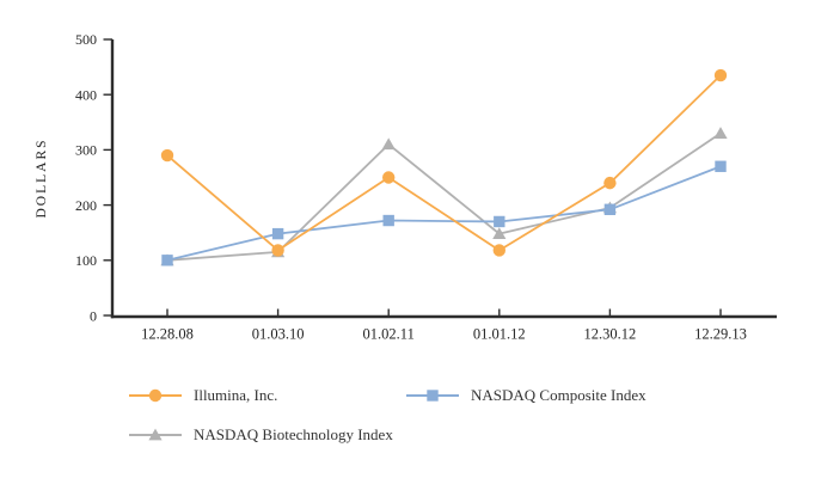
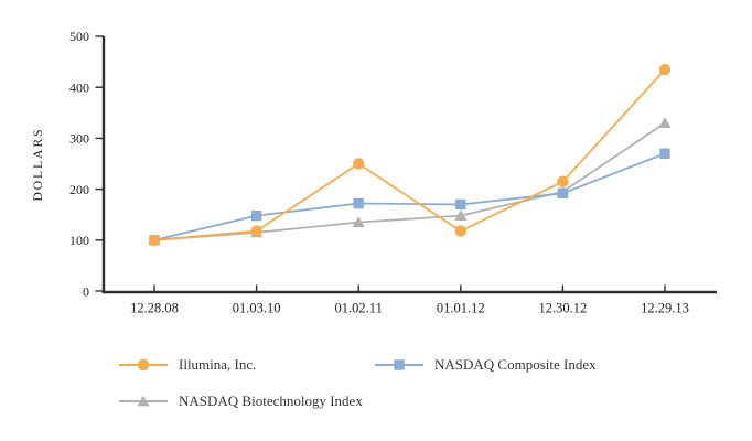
Illumina, Inc./12.28.08: 290 -> 100
NASDAQ Biotechnology Index/01.02.11: 310 -> 140
Illumina, Inc./12.30.12: 240 -> 220
